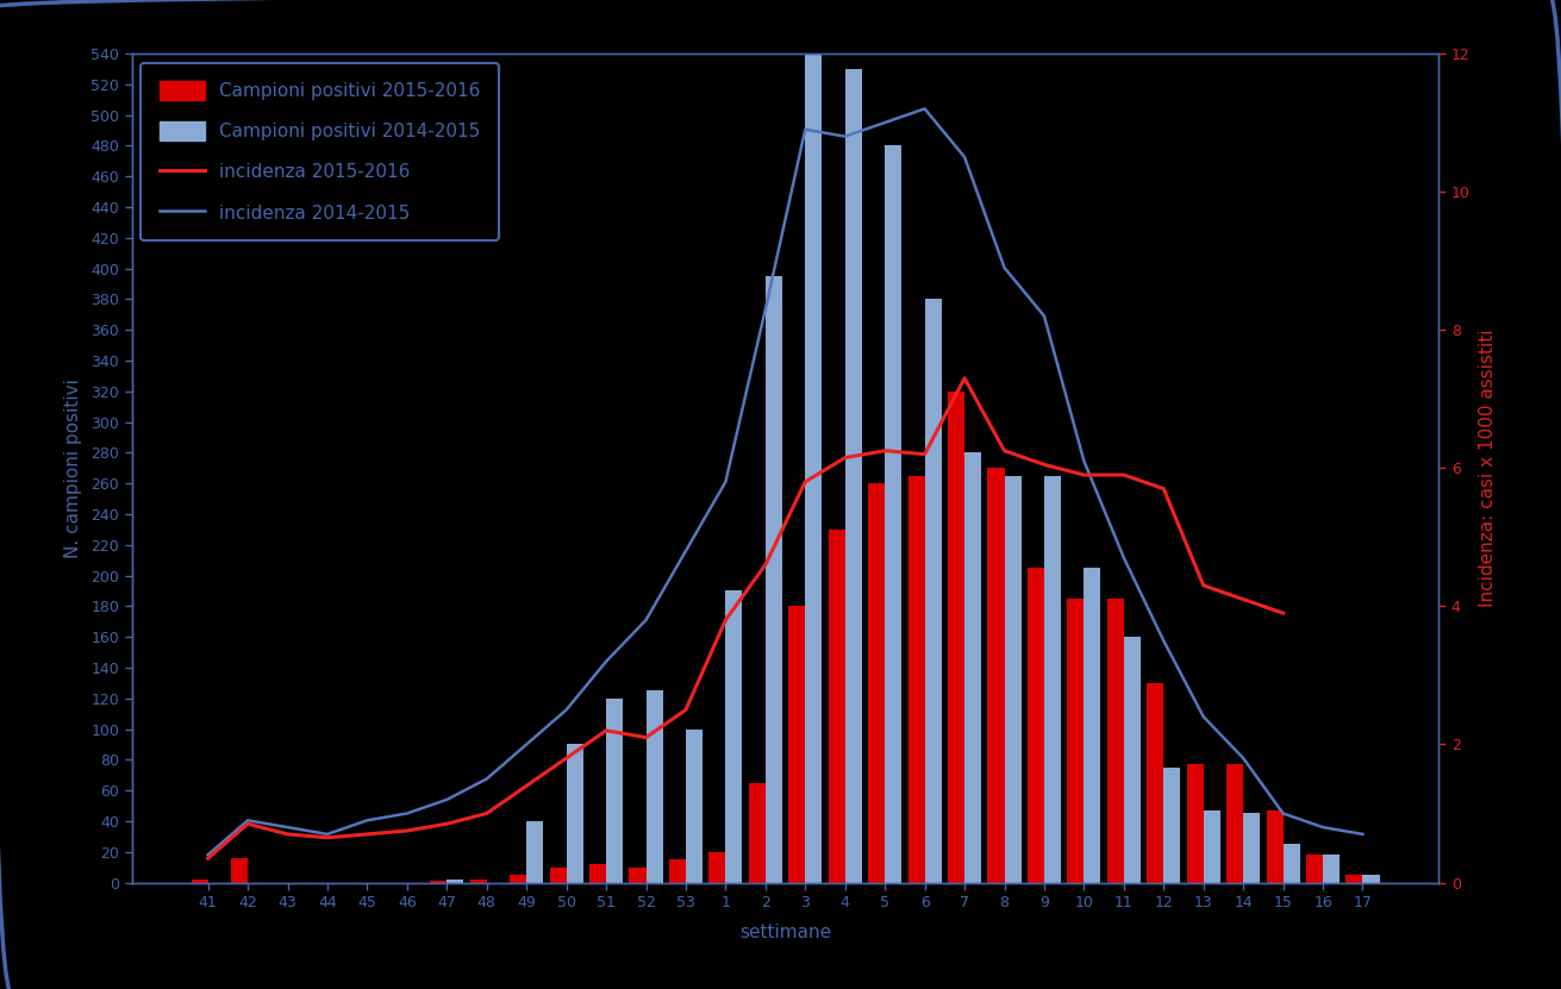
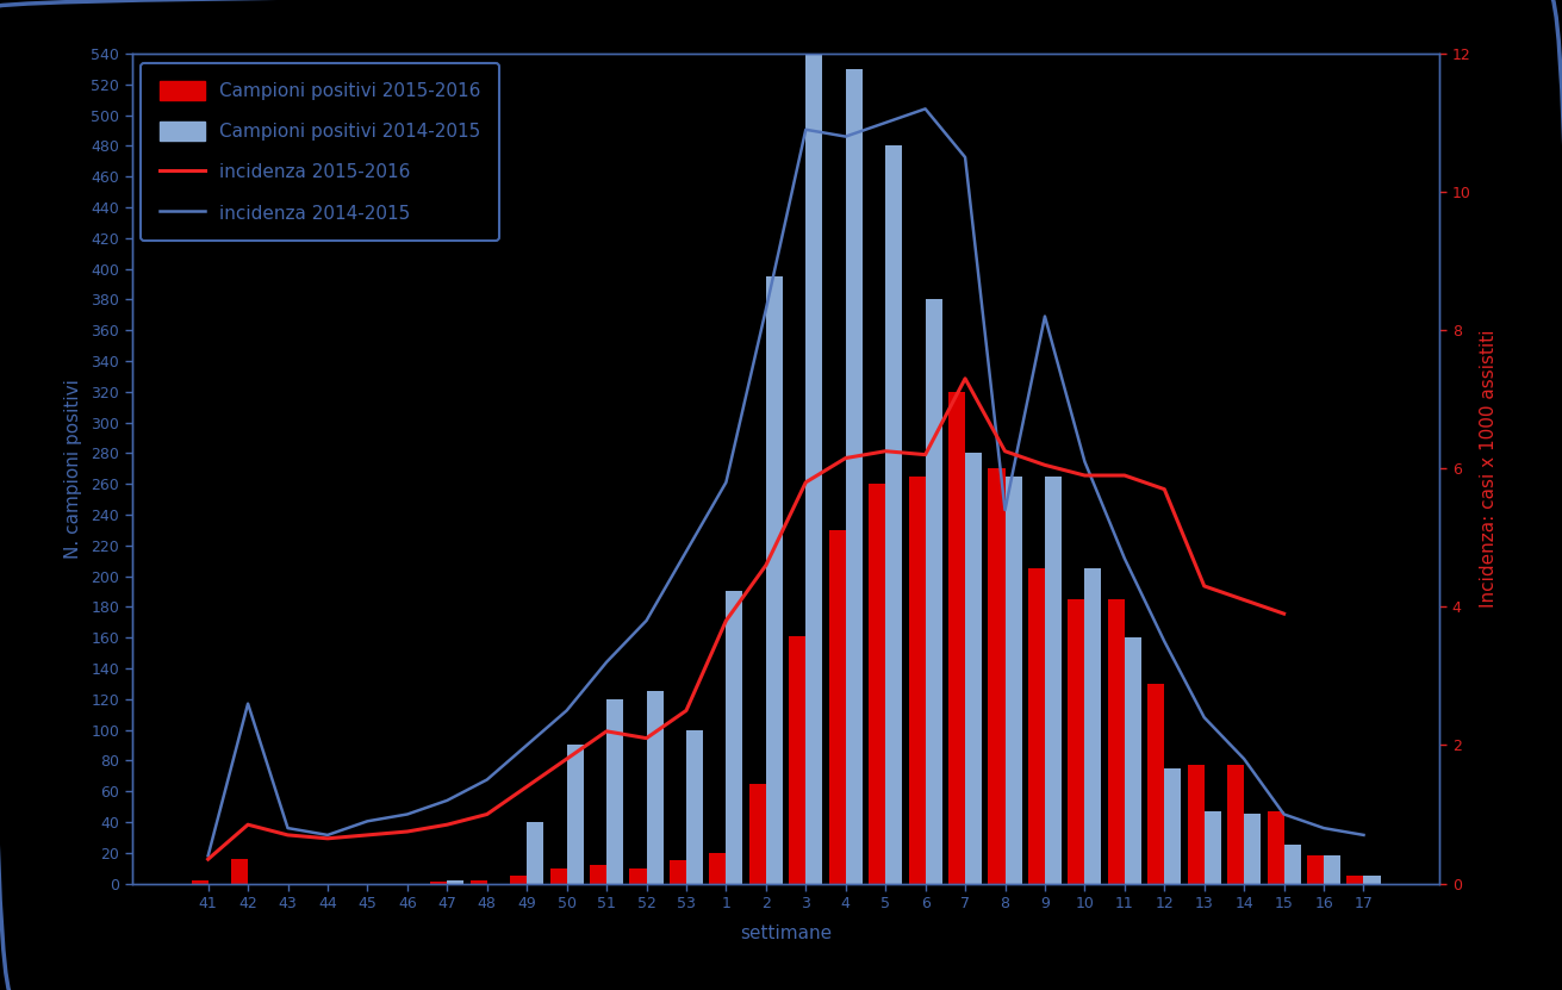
incidenza 2014-2015/42: 0.9 -> 2.6
Campioni positivi 2015-2016/3: 180 -> 161
incidenza 2014-2015/8: 8.9 -> 5.4
